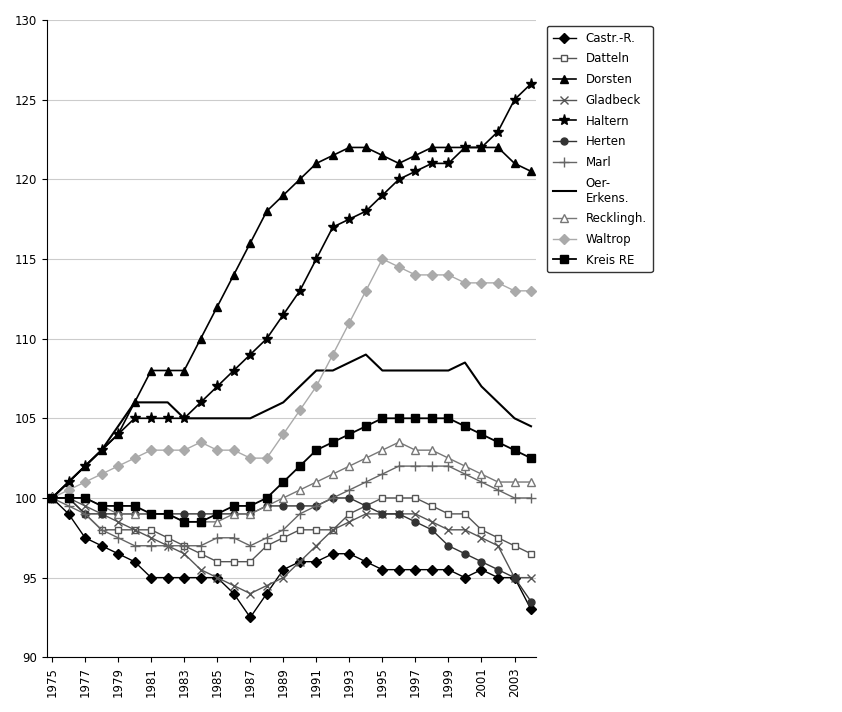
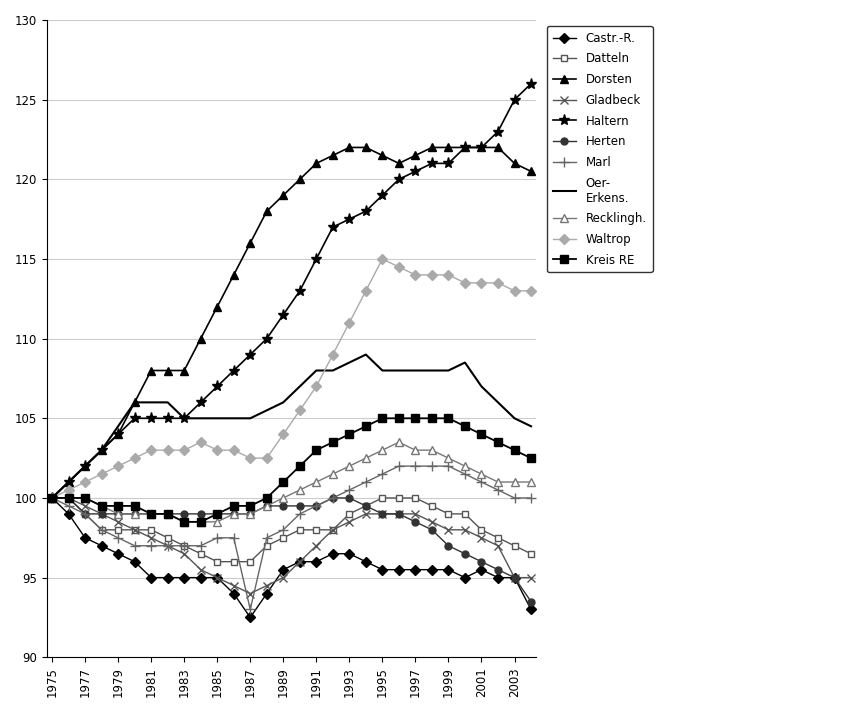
Marl/1987: 97.0 -> 93.0
